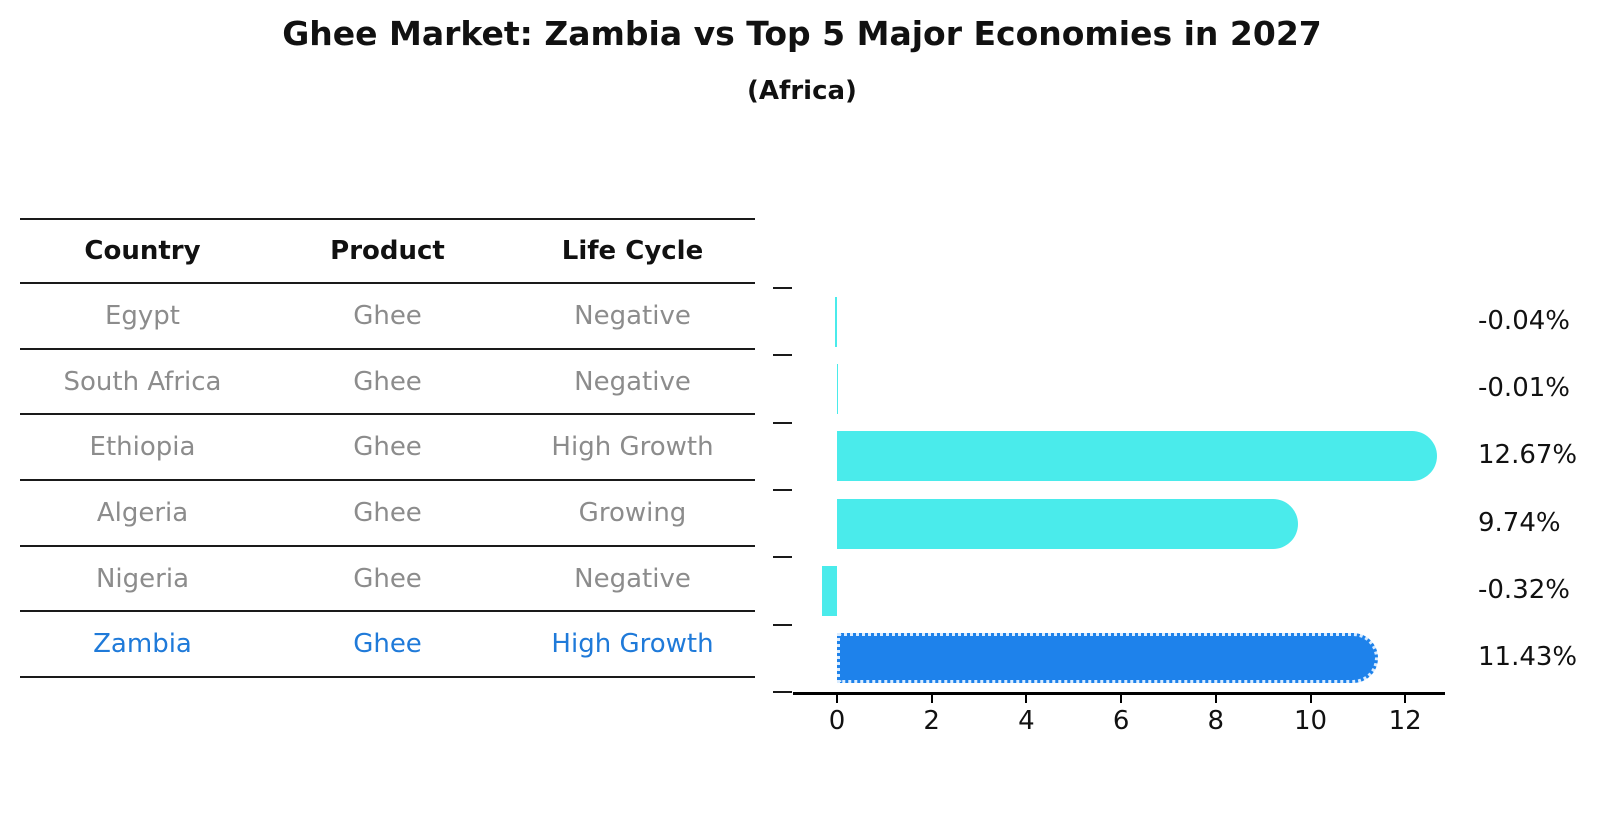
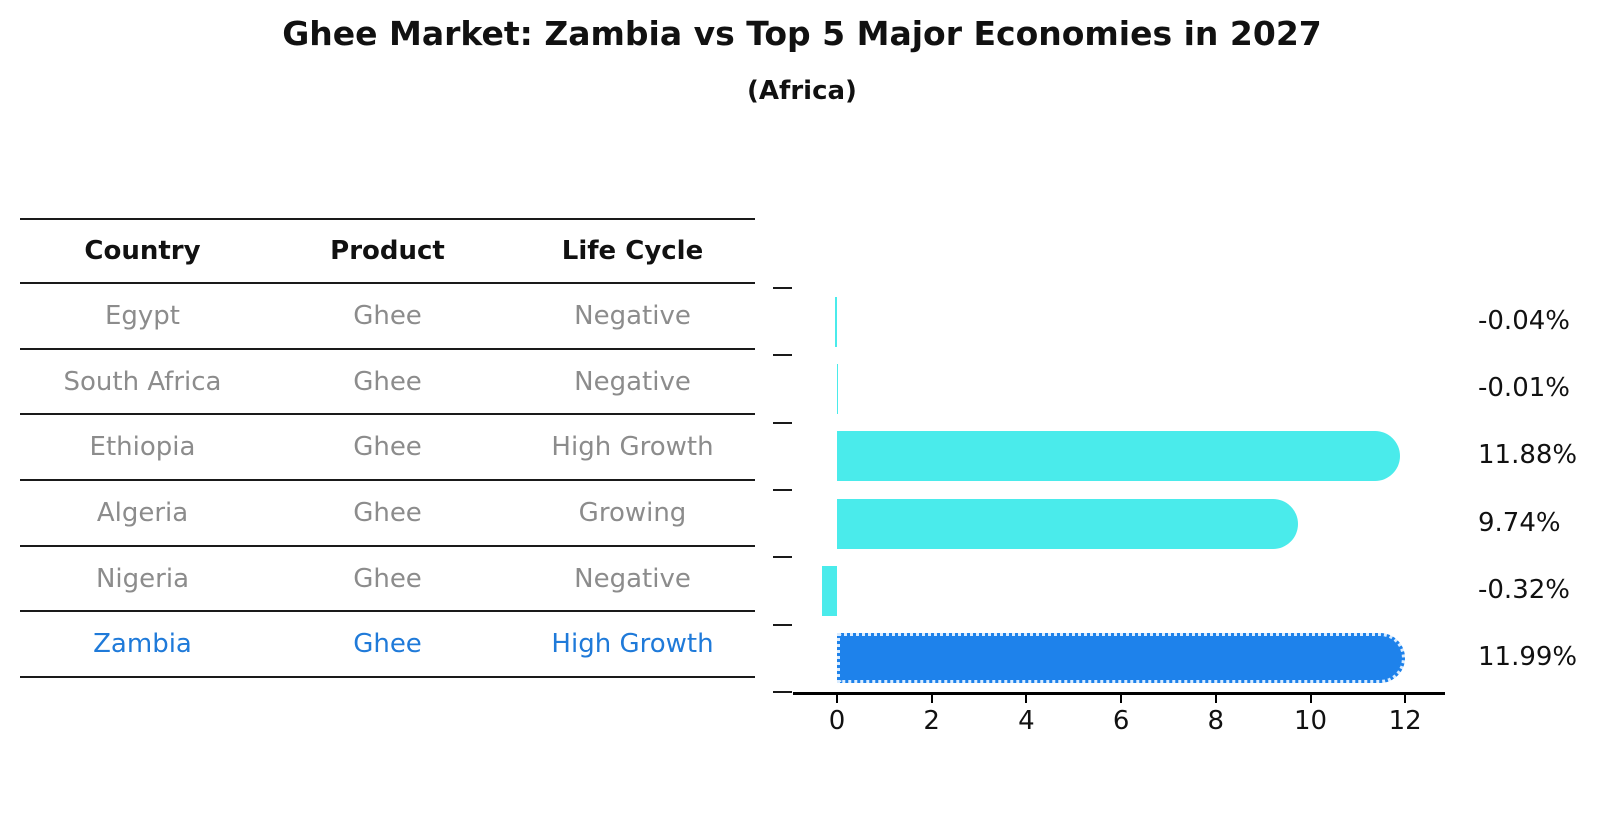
Ethiopia: 12.67% -> 11.88%
Zambia: 11.43% -> 11.99%
